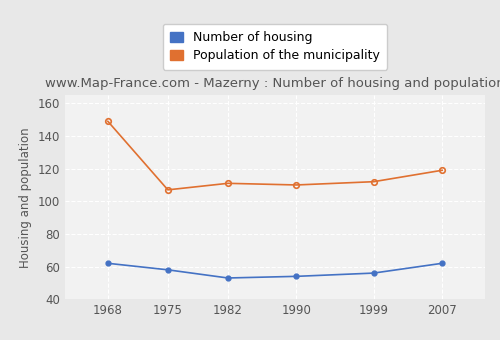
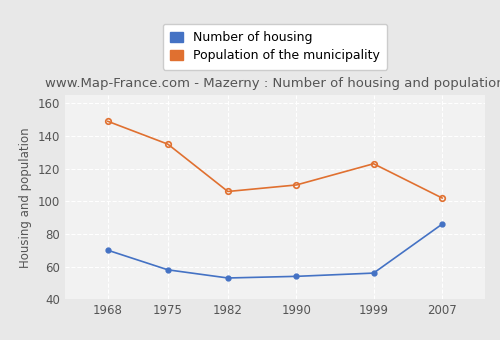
Number of housing/1968: 62 -> 70
Population of the municipality/1975: 107 -> 135
Population of the municipality/1982: 111 -> 106
Population of the municipality/1999: 112 -> 123
Number of housing/2007: 62 -> 86
Population of the municipality/2007: 119 -> 102
